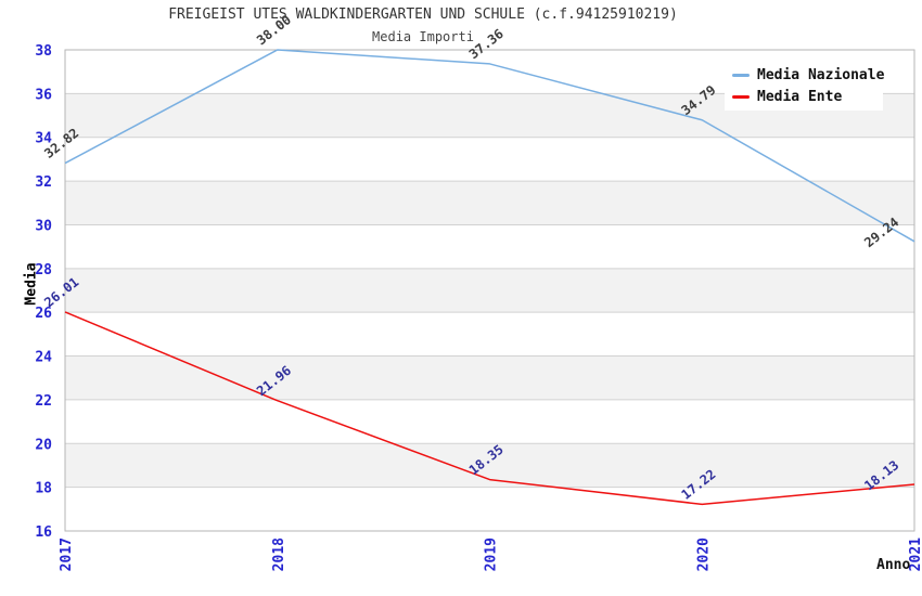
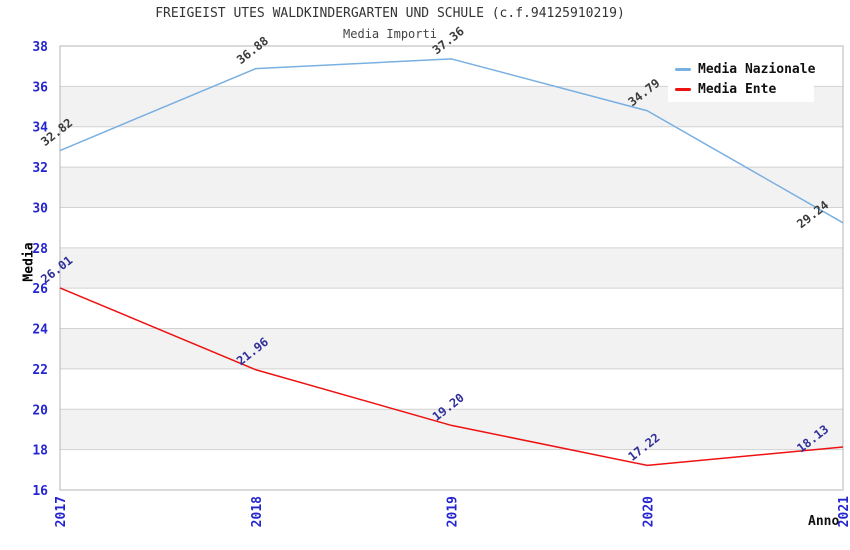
Media Nazionale/2018: 38.00 -> 36.88
Media Ente/2019: 18.35 -> 19.20
